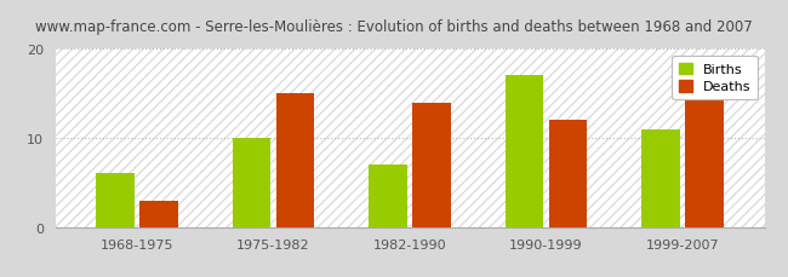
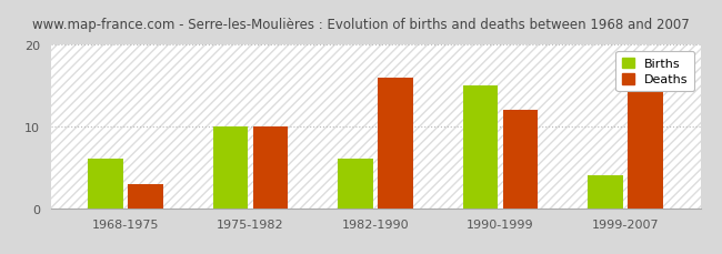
Deaths/1975-1982: 15 -> 10
Births/1982-1990: 7 -> 6
Deaths/1982-1990: 14 -> 16
Births/1990-1999: 17 -> 15
Births/1999-2007: 11 -> 4
